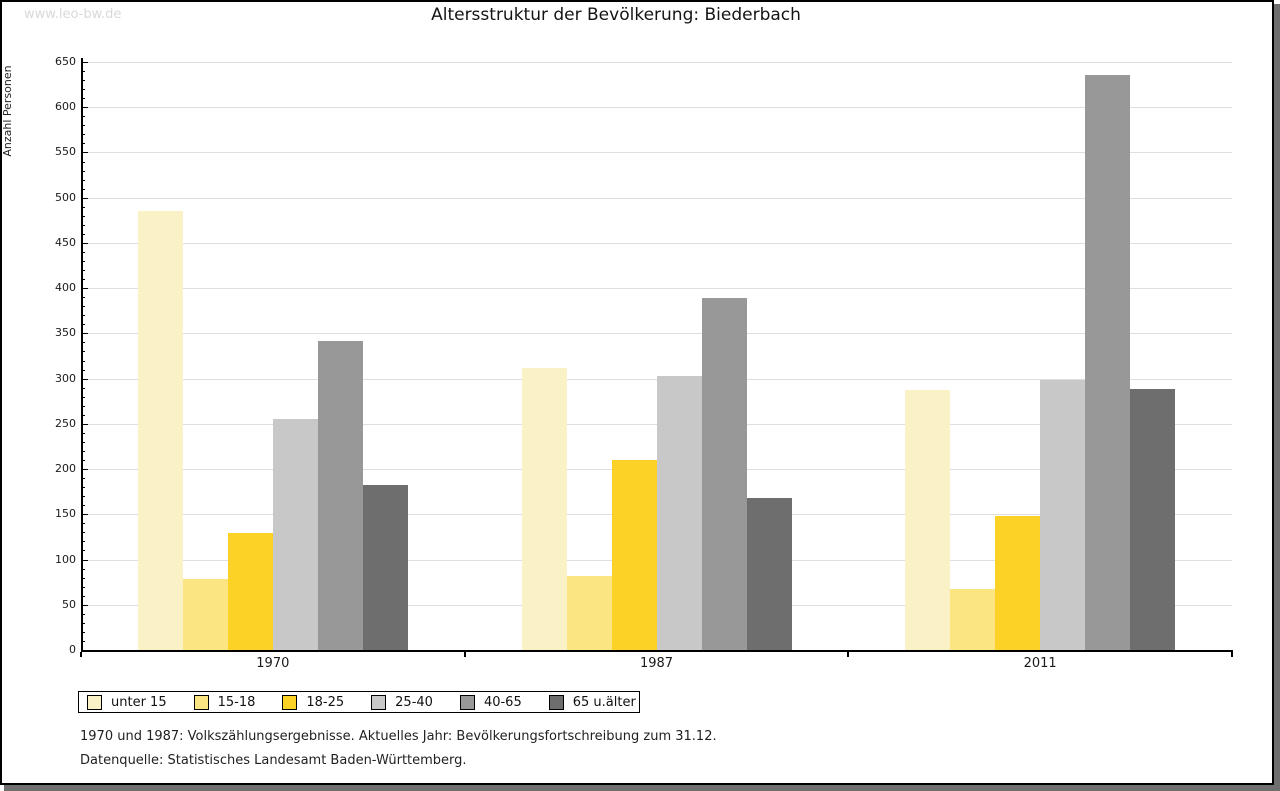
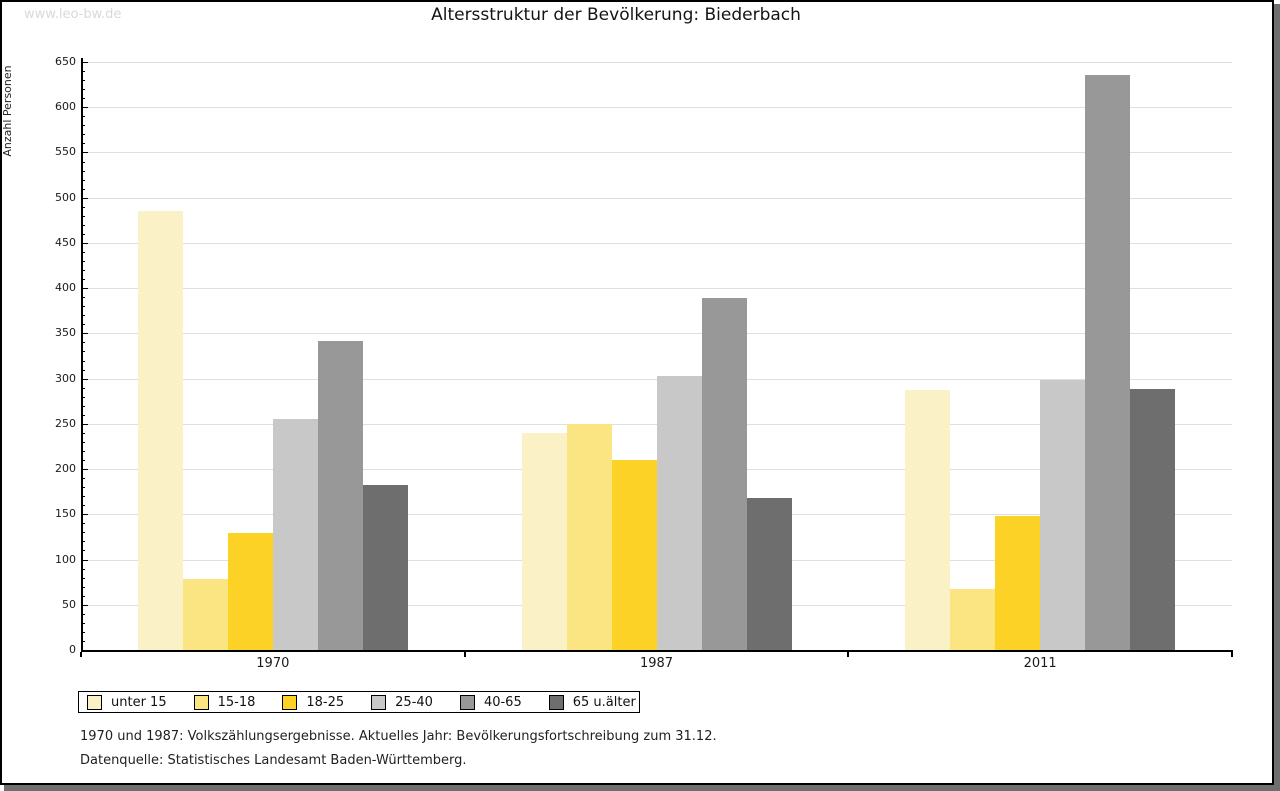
unter 15/1987: 310 -> 240
15-18/1987: 80 -> 250
